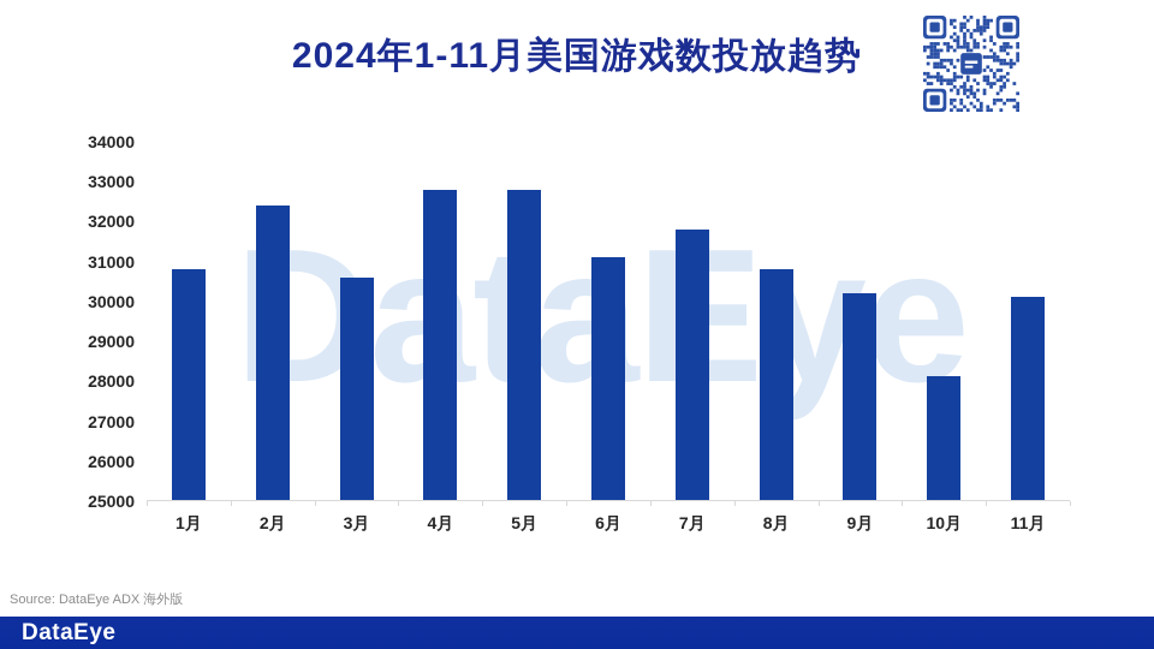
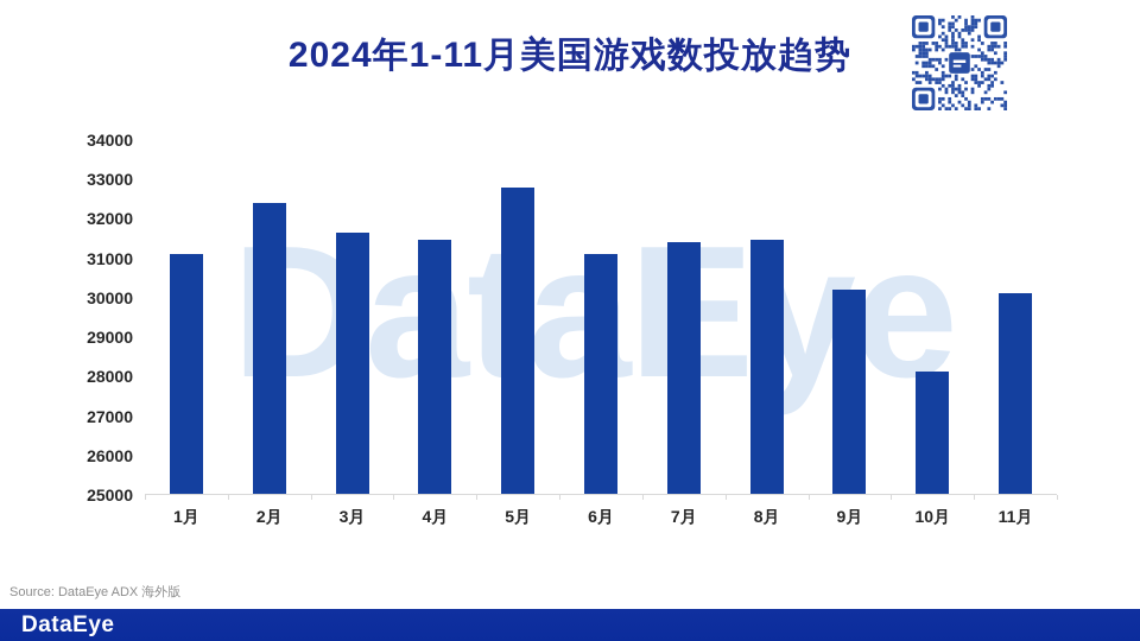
1月: 30800 -> 31100
3月: 30600 -> 31600
4月: 32800 -> 31400
7月: 31800 -> 31400
8月: 30800 -> 31400
